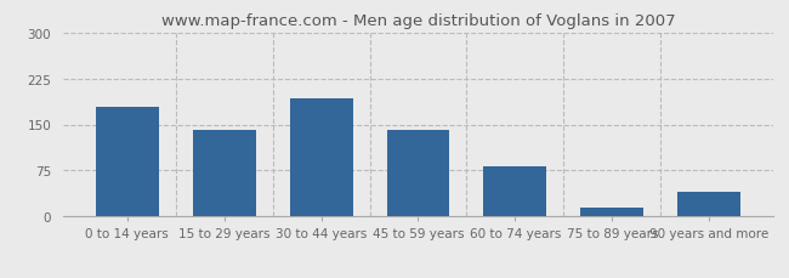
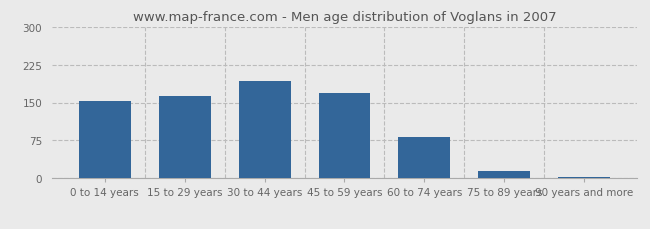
0 to 14 years: 178 -> 153
15 to 29 years: 142 -> 163
45 to 59 years: 142 -> 168
90 years and more: 40 -> 3
